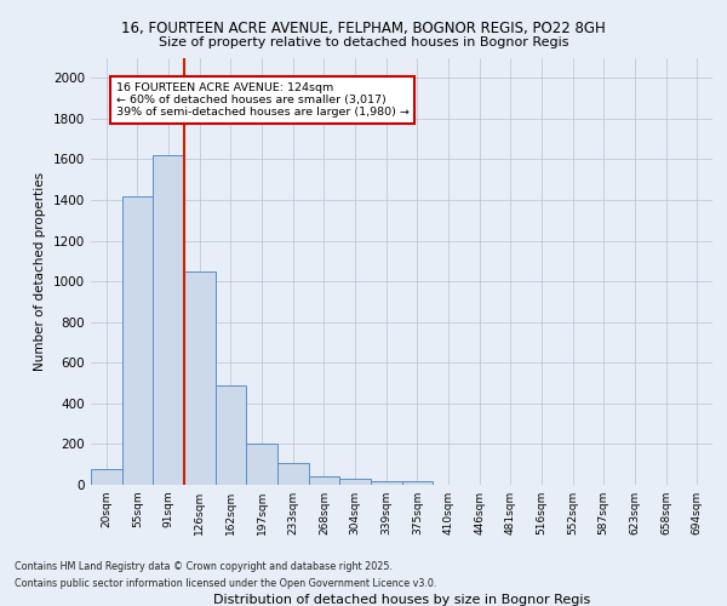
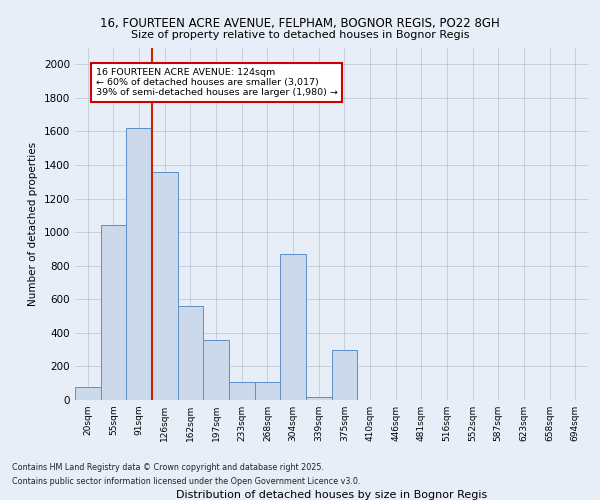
55sqm: 1420 -> 1040
126sqm: 1050 -> 1360
162sqm: 490 -> 560
197sqm: 200 -> 360
268sqm: 40 -> 110
304sqm: 30 -> 870
375sqm: 20 -> 300
